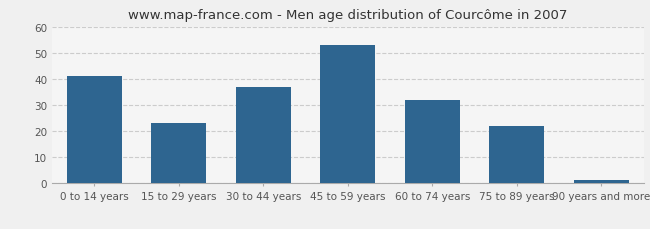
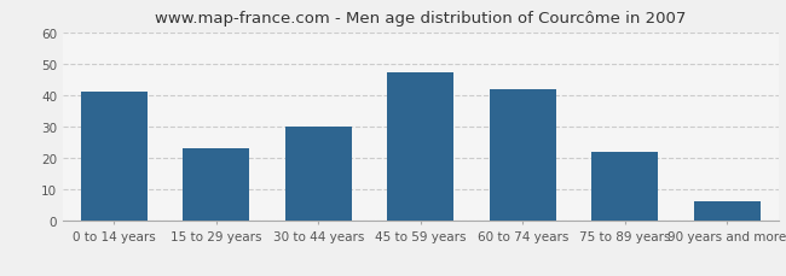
30 to 44 years: 37 -> 30
45 to 59 years: 53 -> 47
60 to 74 years: 32 -> 42
90 years and more: 1 -> 6
